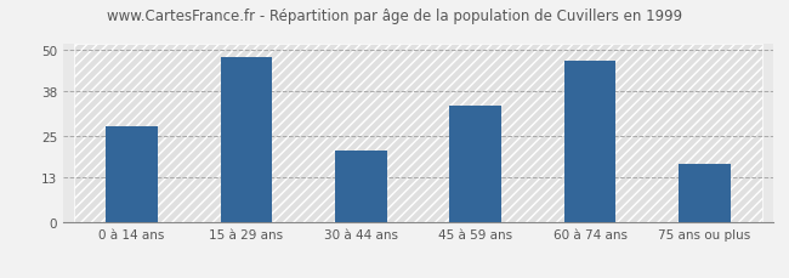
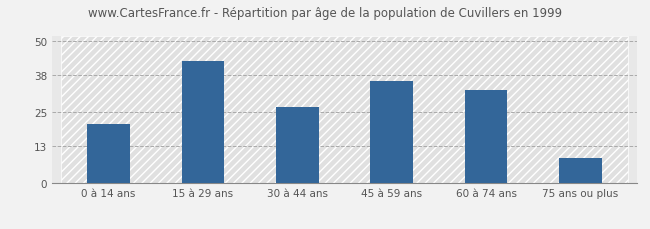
0 à 14 ans: 28 -> 21
15 à 29 ans: 48 -> 43
30 à 44 ans: 21 -> 27
45 à 59 ans: 34 -> 36
60 à 74 ans: 47 -> 33
75 ans ou plus: 17 -> 9
